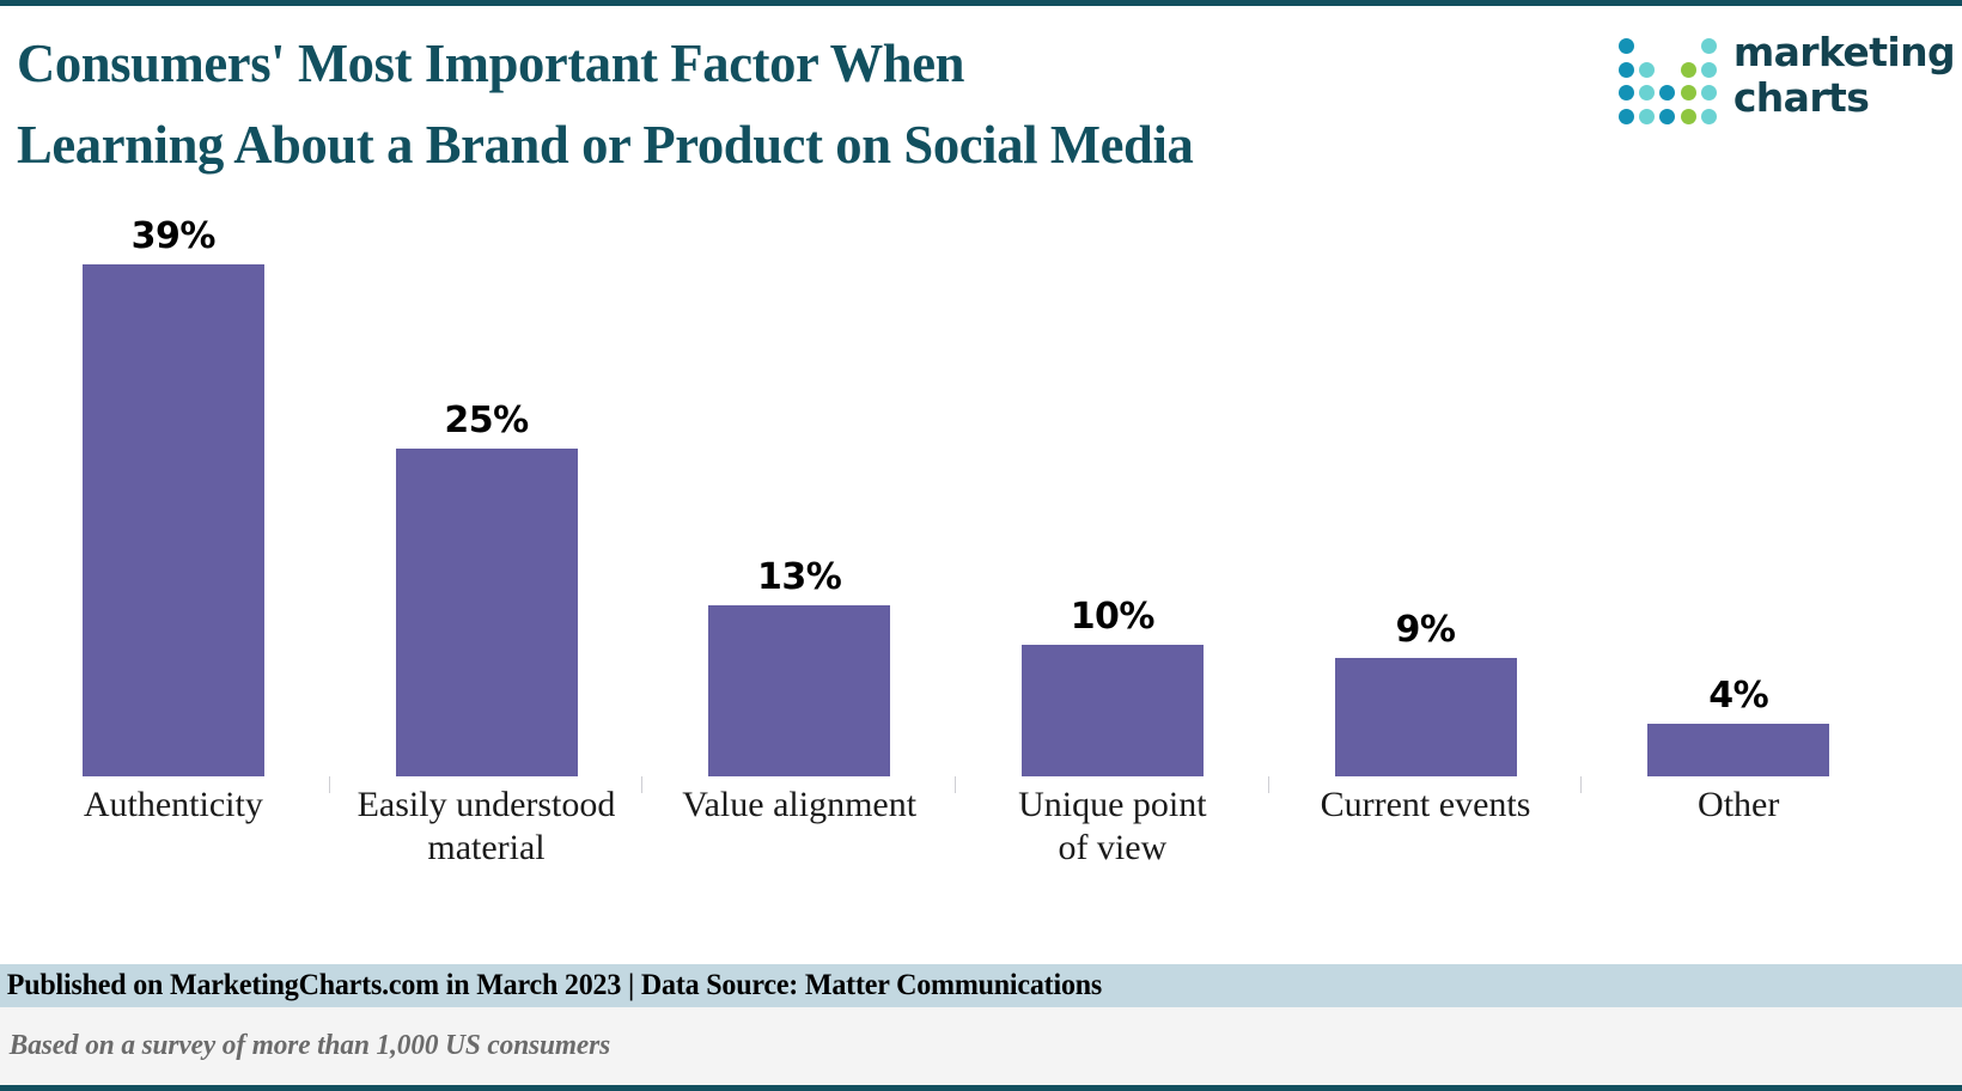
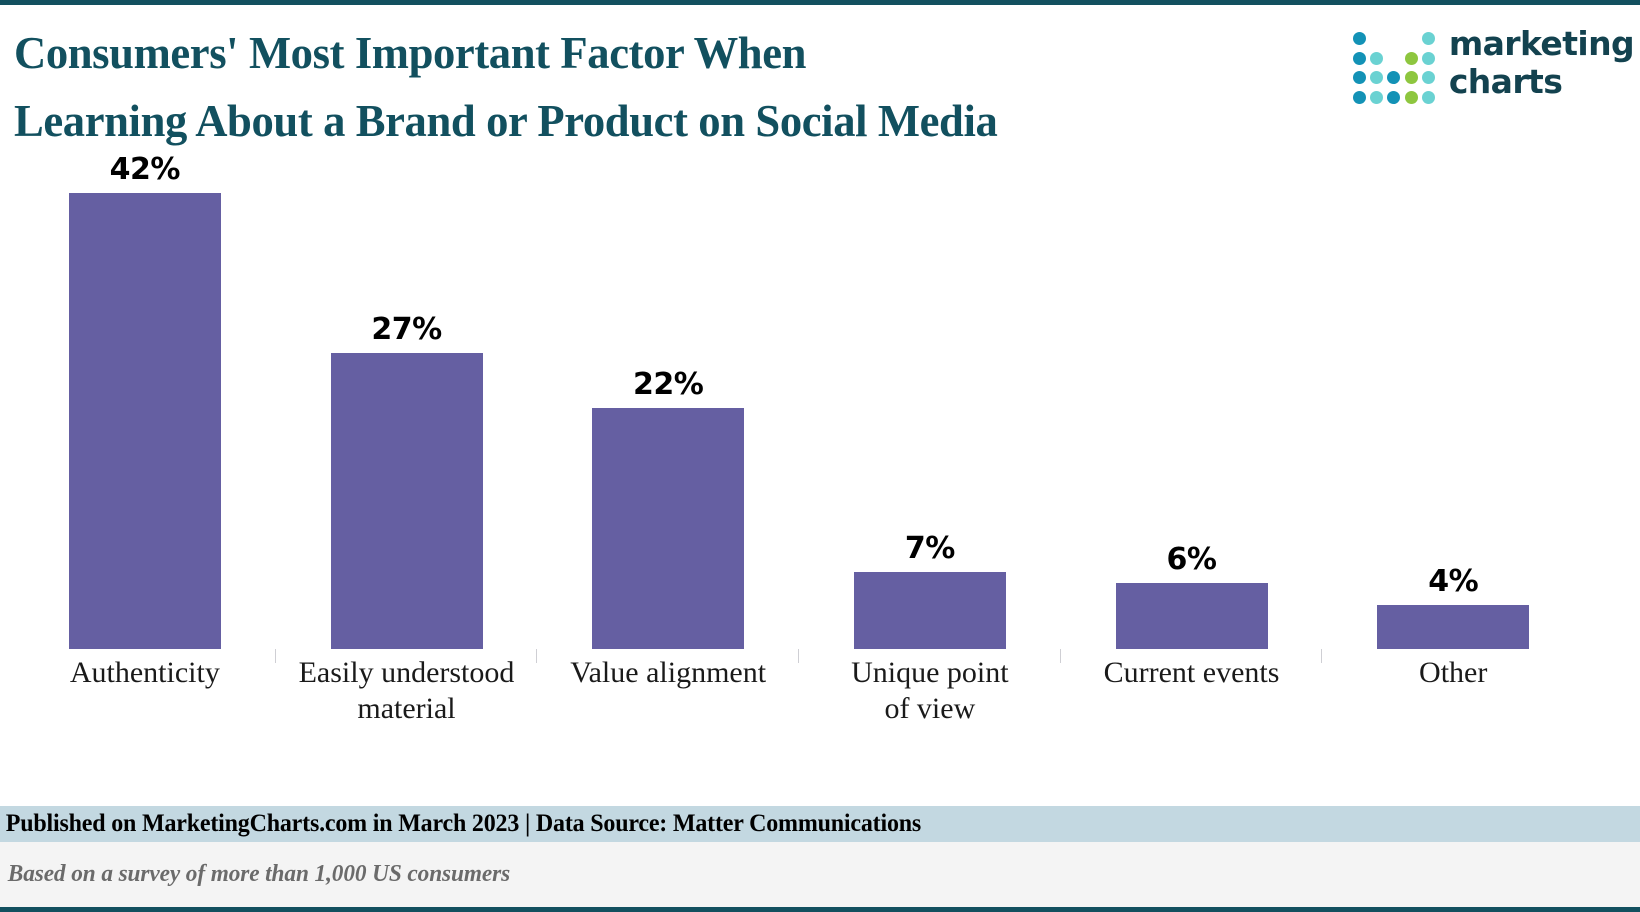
Authenticity: 39% -> 42%
Easily understood material: 25% -> 27%
Value alignment: 13% -> 22%
Unique point of view: 10% -> 7%
Current events: 9% -> 6%
